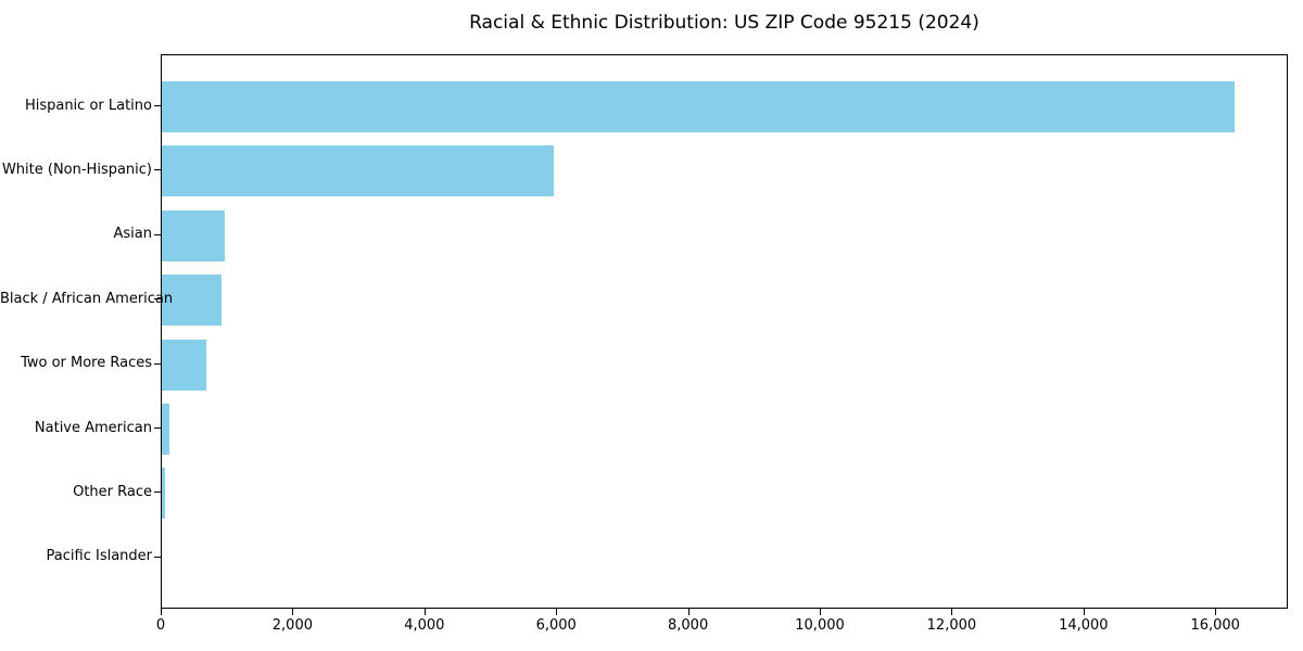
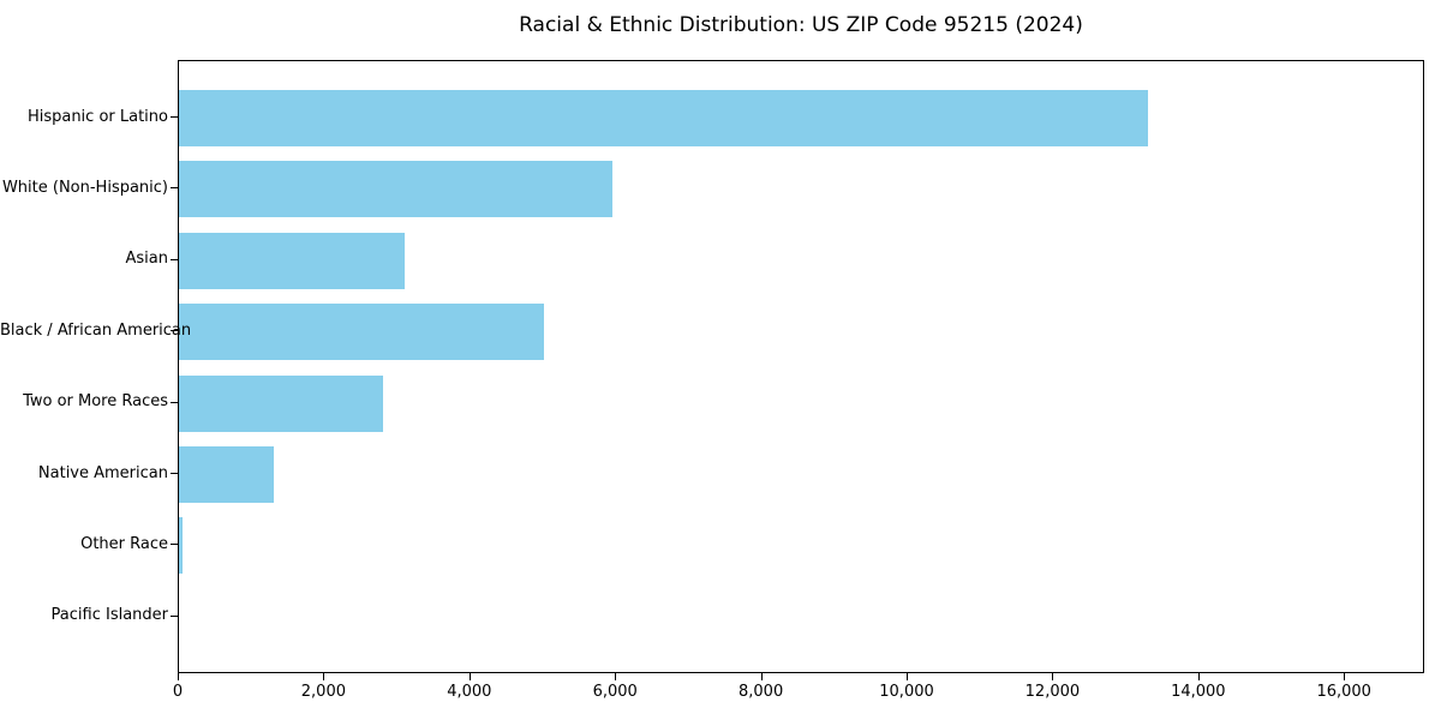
Hispanic or Latino: 16300 -> 13300
Asian: 1000 -> 3100
Black / African American: 900 -> 5000
Two or More Races: 700 -> 2800
Native American: 100 -> 1300
